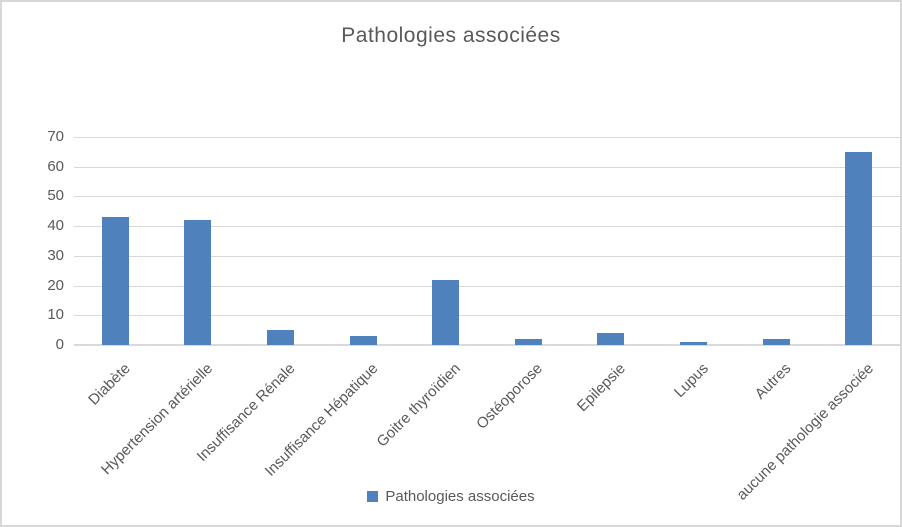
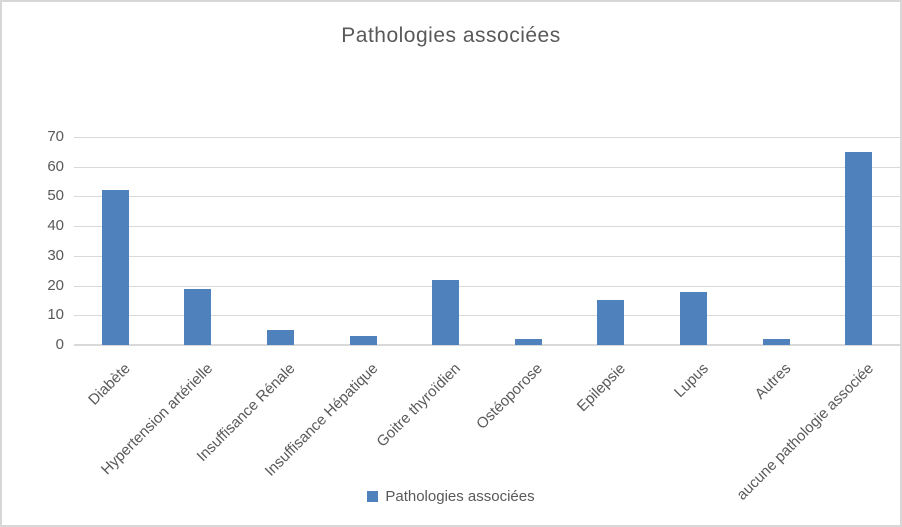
Diabète: 43 -> 52
Hypertension artérielle: 42 -> 19
Epilepsie: 4 -> 15
Lupus: 1 -> 18
